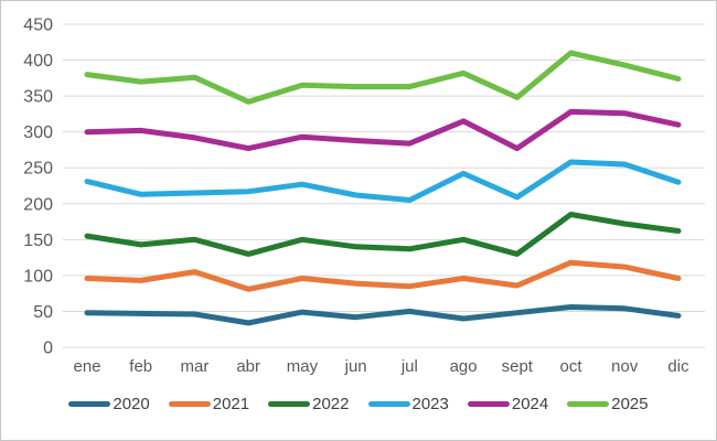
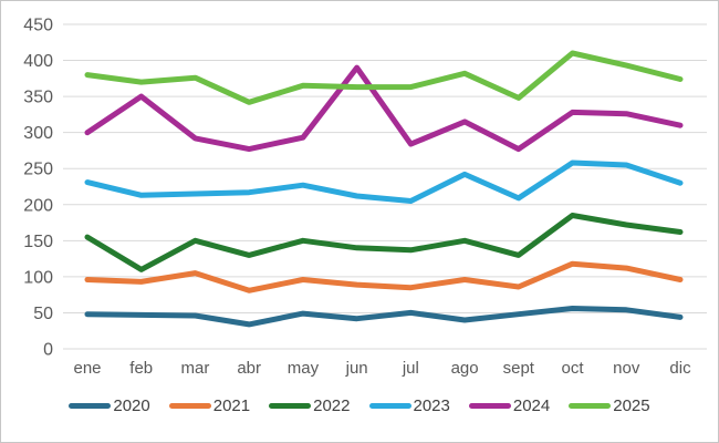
2022/feb: 140 -> 110
2024/feb: 300 -> 350
2024/jun: 290 -> 390
